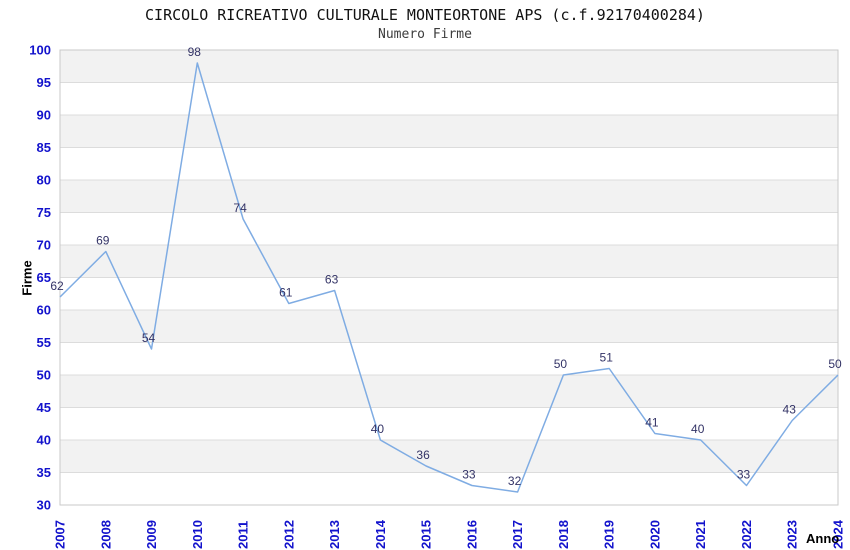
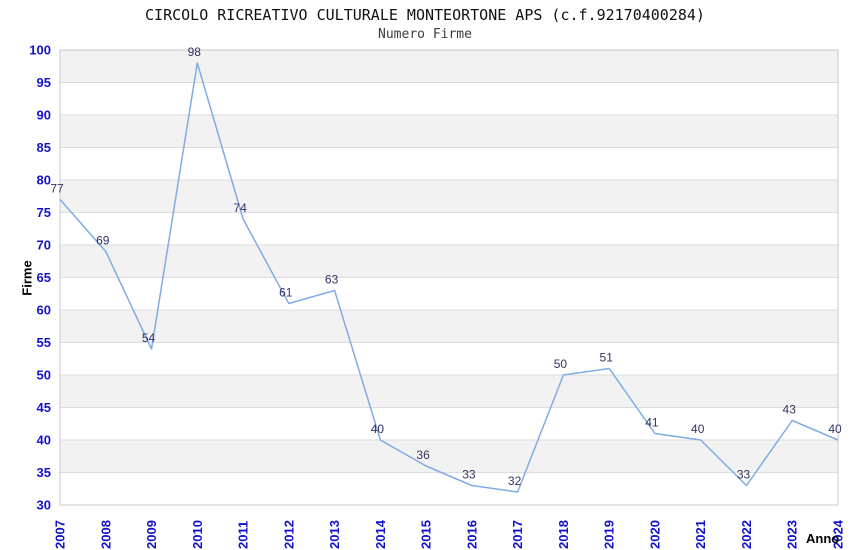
2007: 62 -> 77
2024: 50 -> 40
